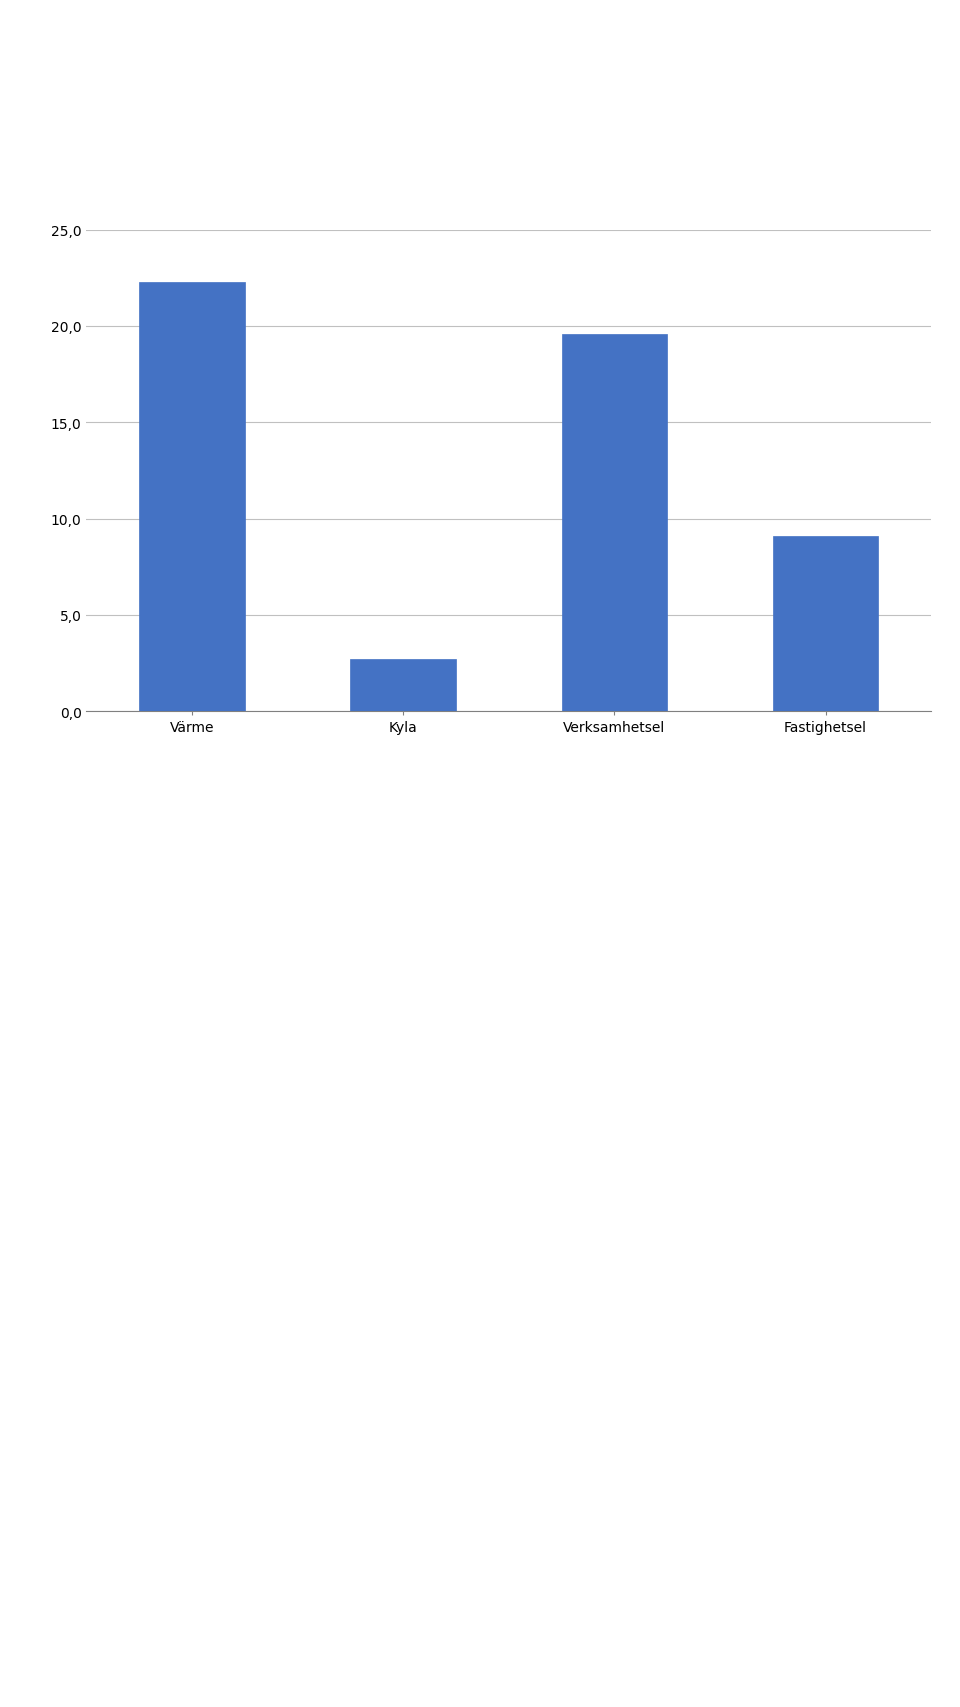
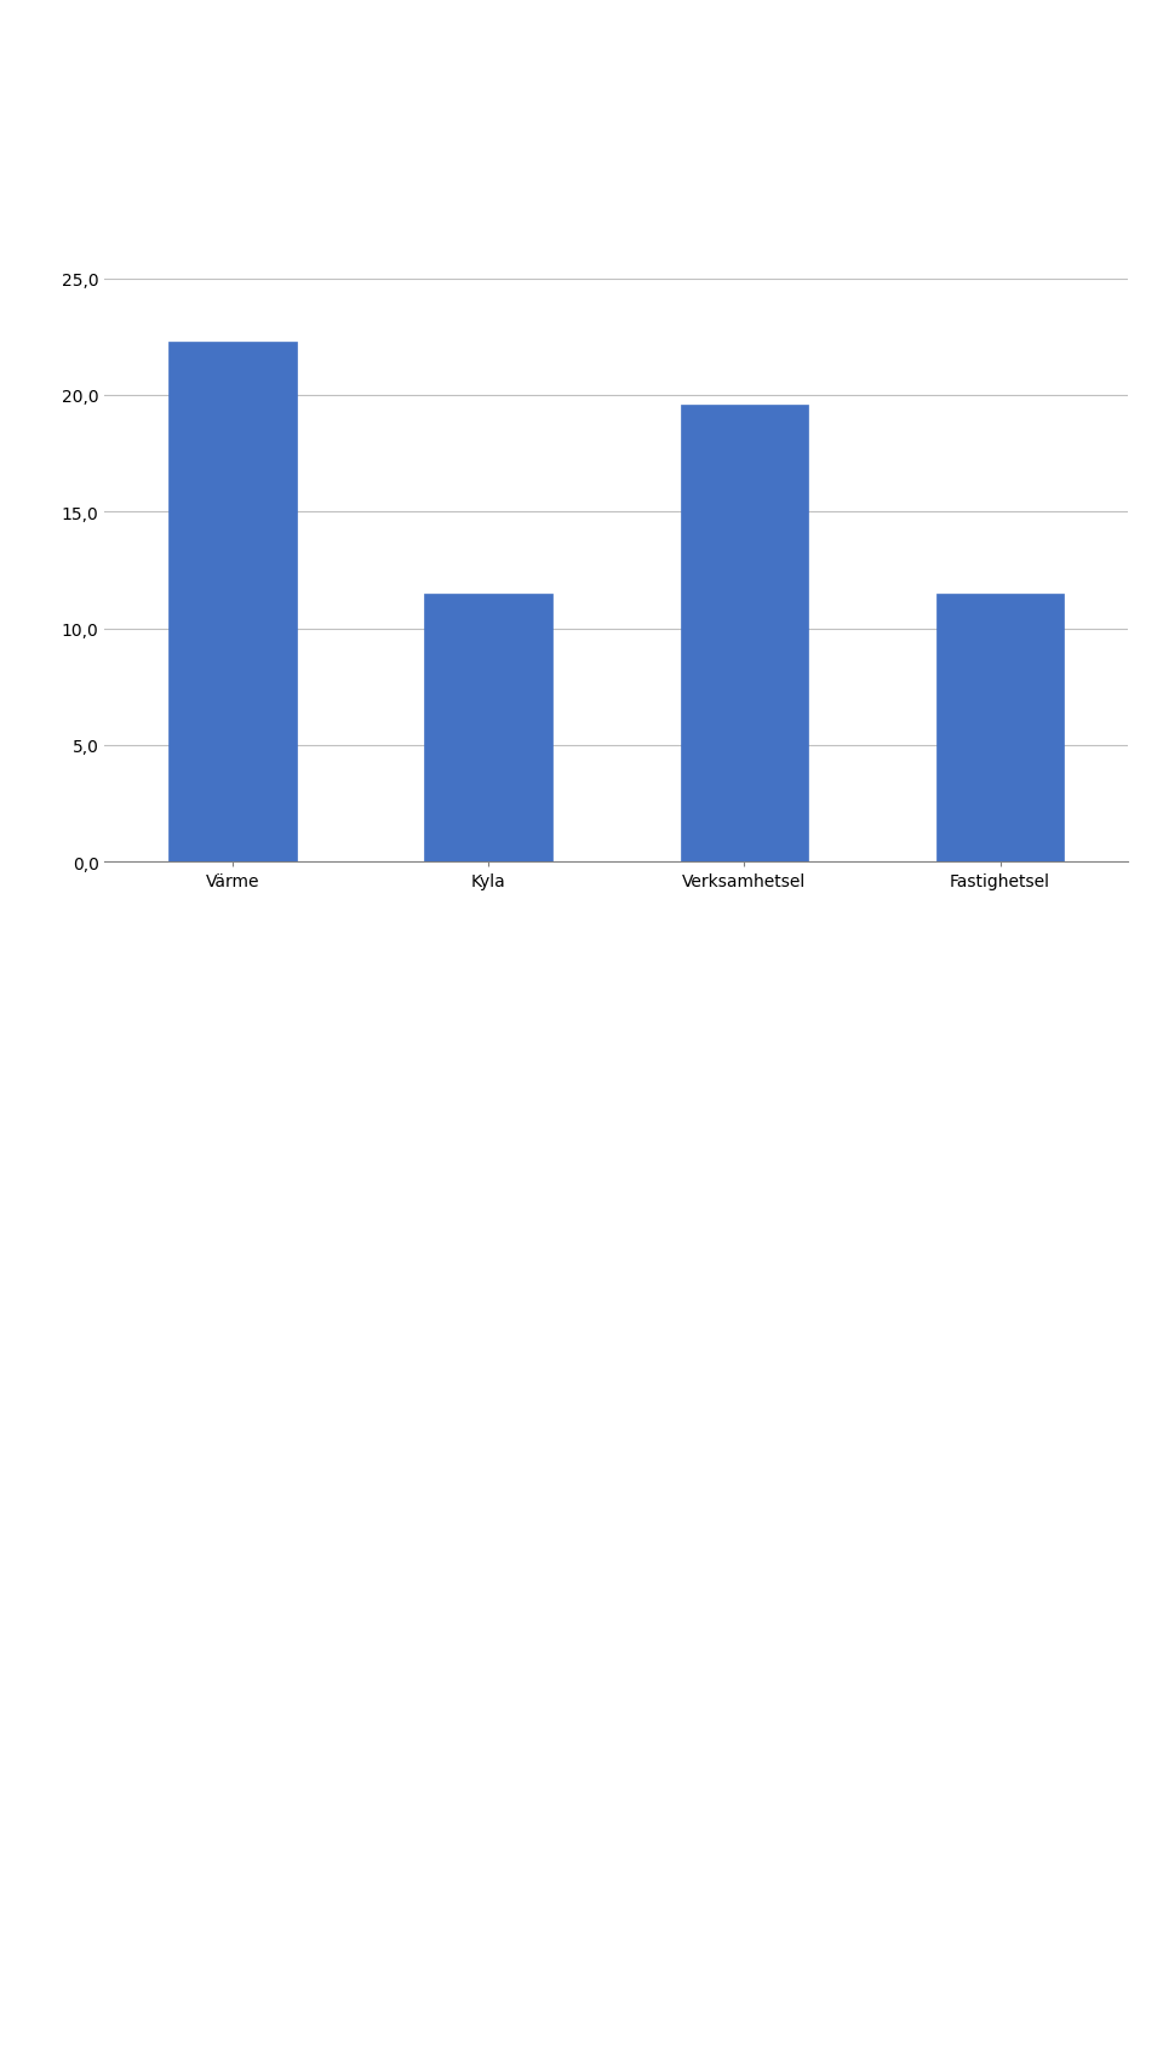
Kyla: 2,7 -> 11,5
Fastighetsel: 9,1 -> 11,5
